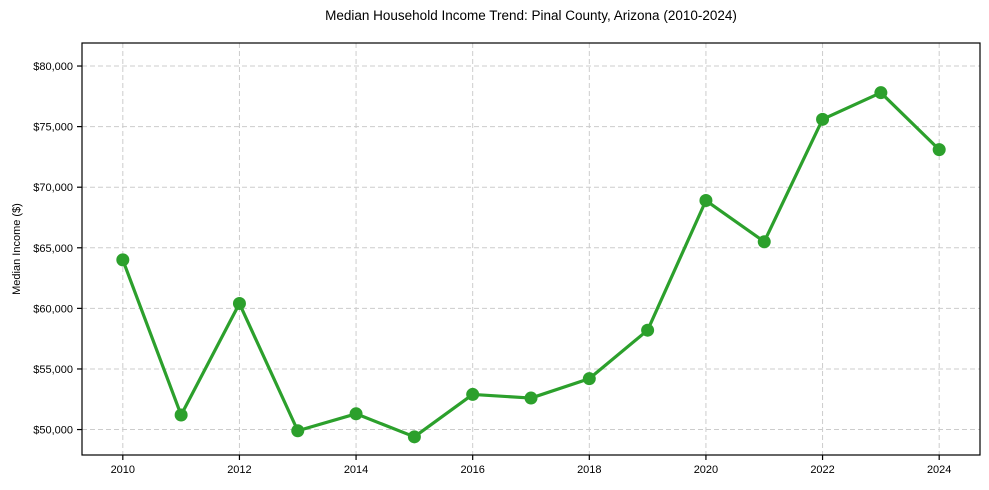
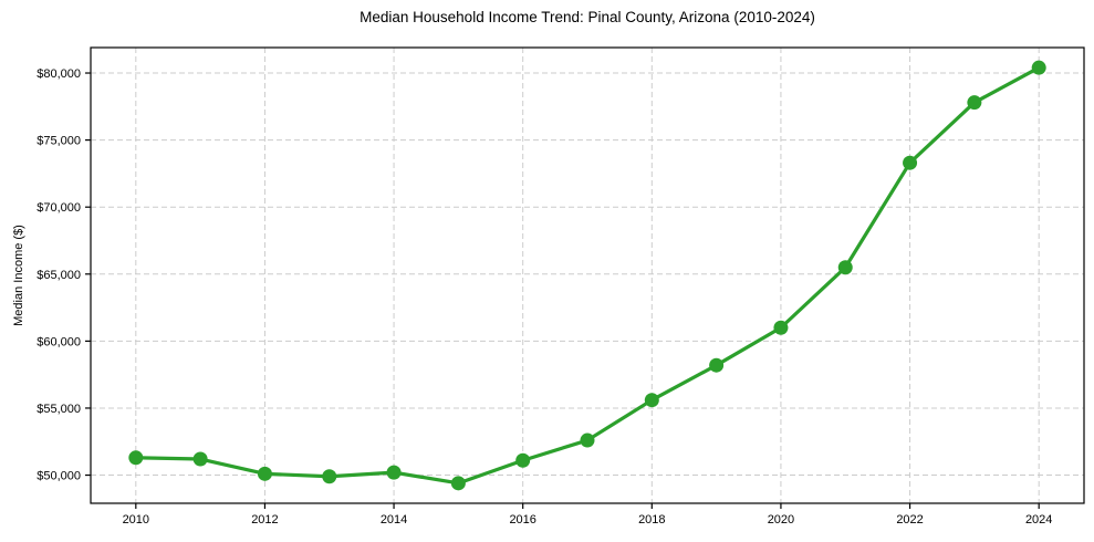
2010: $64000 -> $51300
2012: $60400 -> $50100
2014: $51300 -> $50200
2016: $52900 -> $51100
2018: $54200 -> $55600
2020: $68900 -> $61000
2022: $75600 -> $73300
2024: $73100 -> $80400
